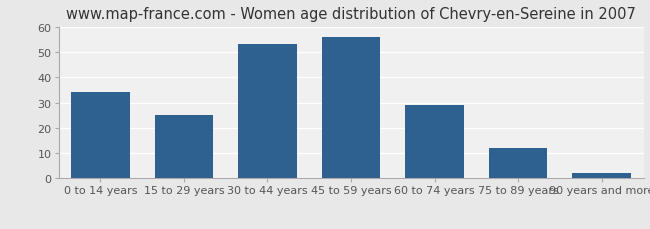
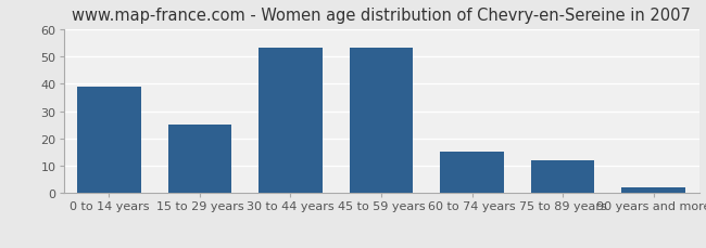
0 to 14 years: 34 -> 39
45 to 59 years: 56 -> 53
60 to 74 years: 29 -> 15
